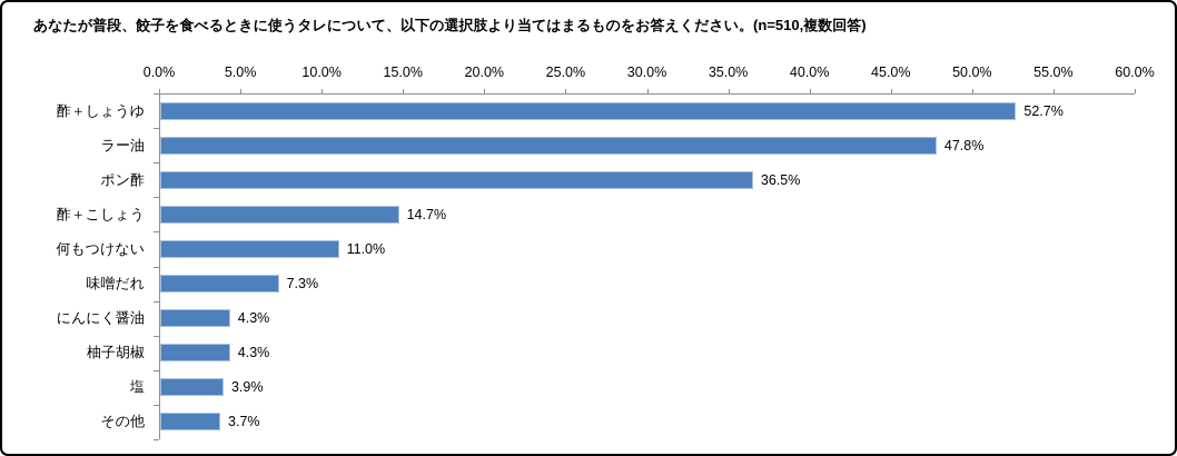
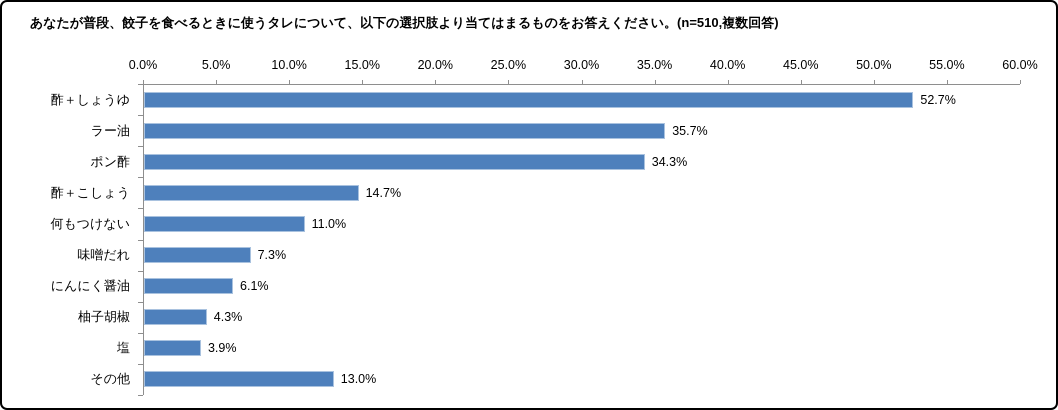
ラー油: 47.8% -> 35.7%
ポン酢: 36.5% -> 34.3%
にんにく醤油: 4.3% -> 6.1%
その他: 3.7% -> 13.0%
